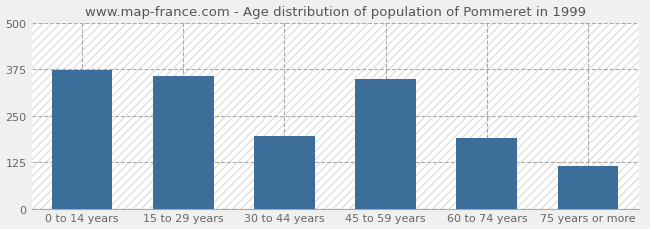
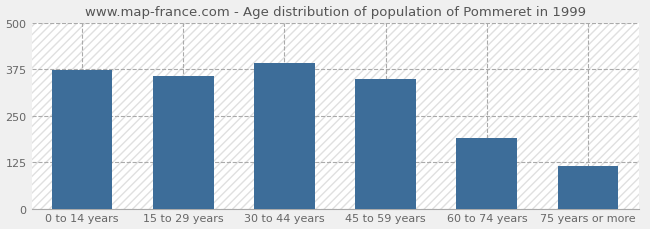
30 to 44 years: 195 -> 392
